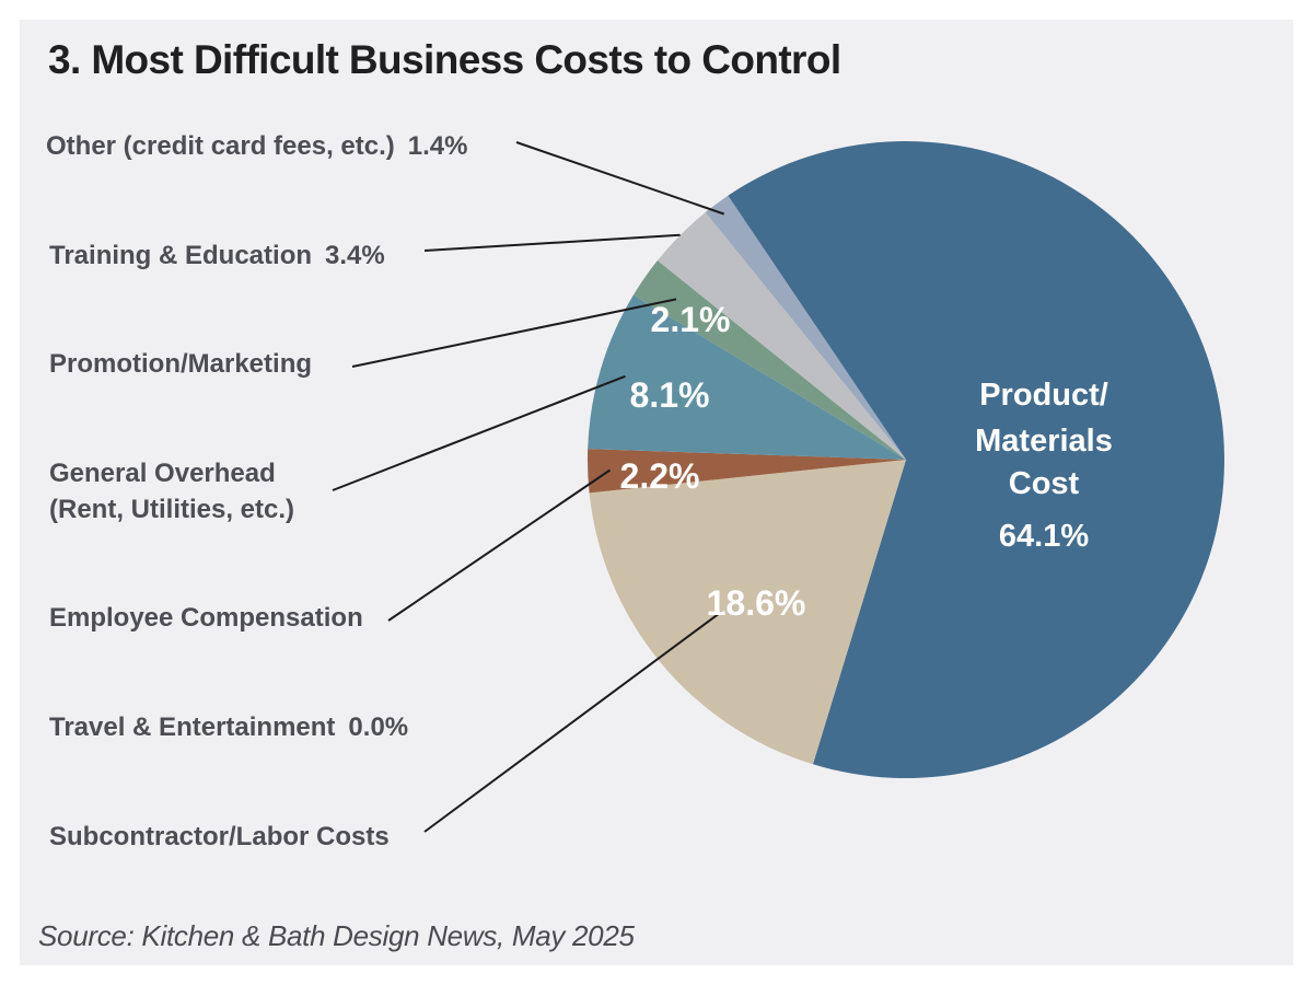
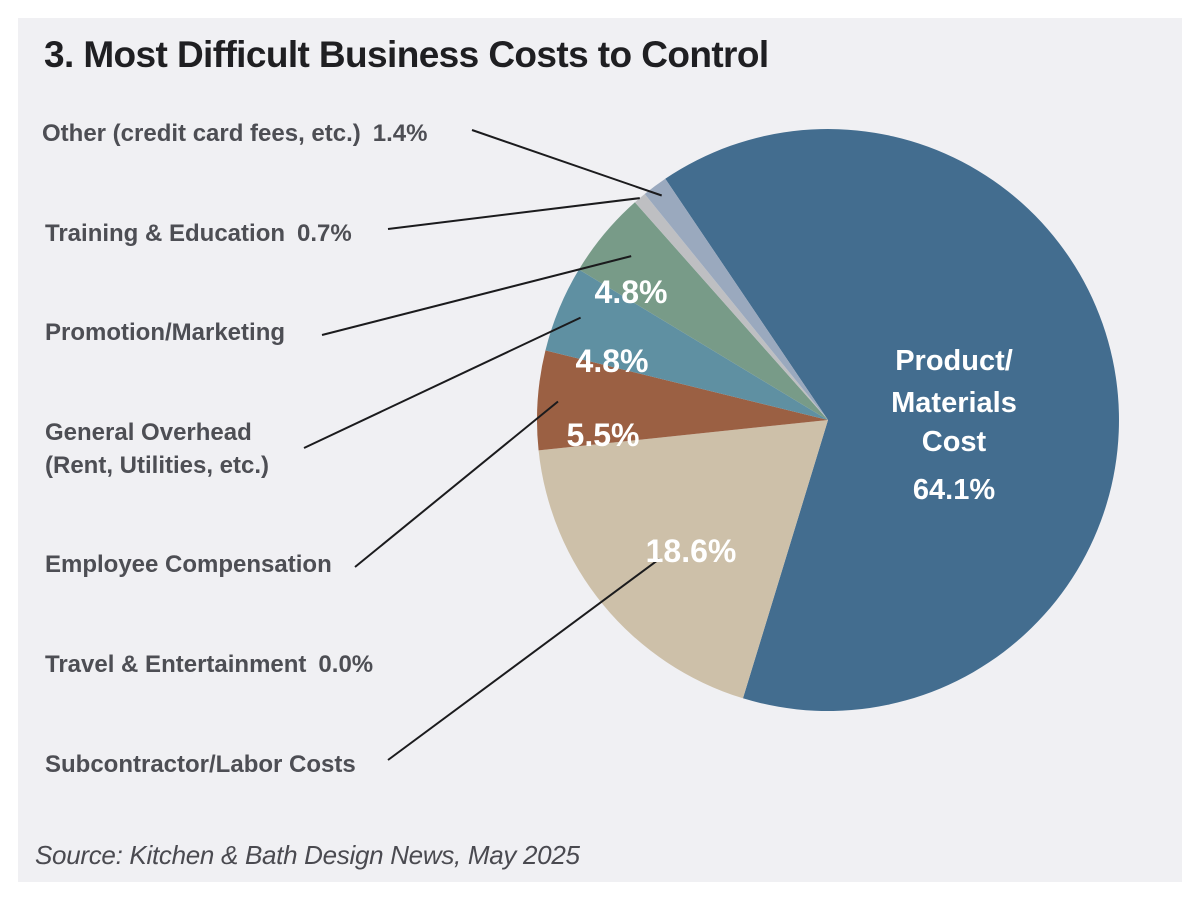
Employee Compensation: 2.2% -> 5.5%
General Overhead (Rent, Utilities, etc.): 8.1% -> 4.8%
Promotion/Marketing: 2.1% -> 4.8%
Training & Education: 3.4% -> 0.7%
